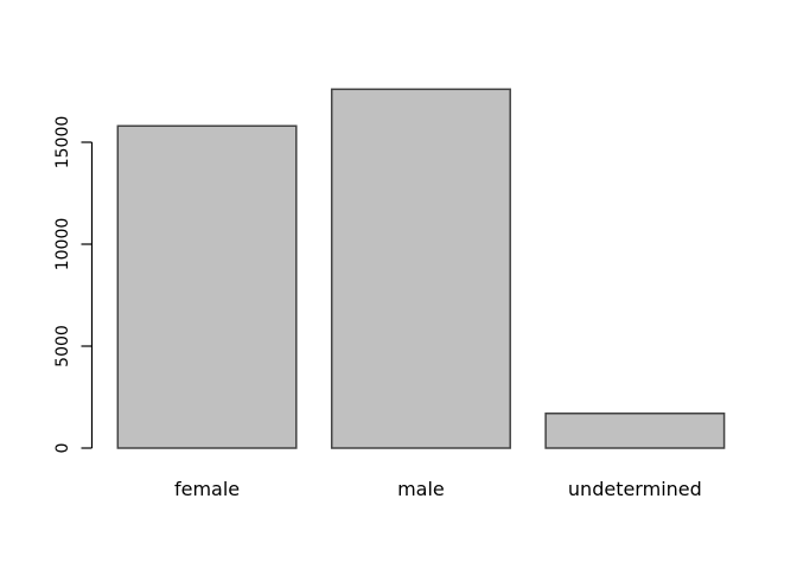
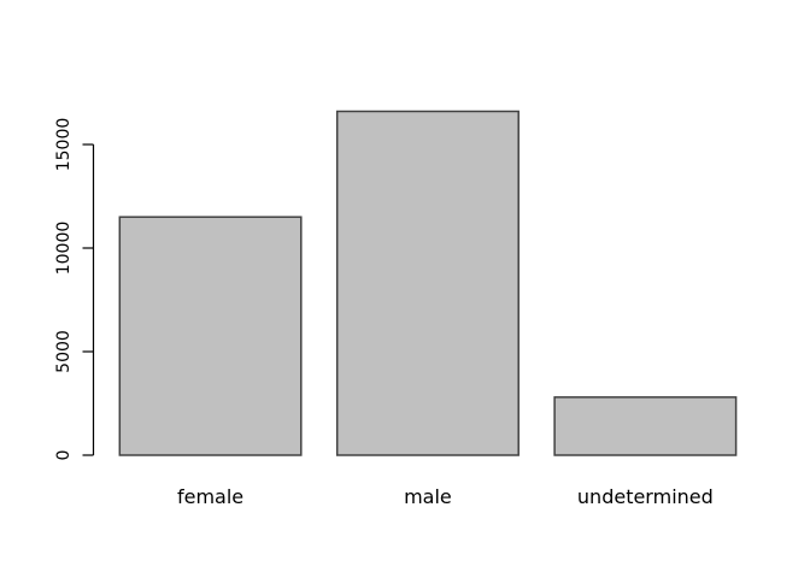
female: 15800 -> 11500
male: 17600 -> 16600
undetermined: 1700 -> 2800
